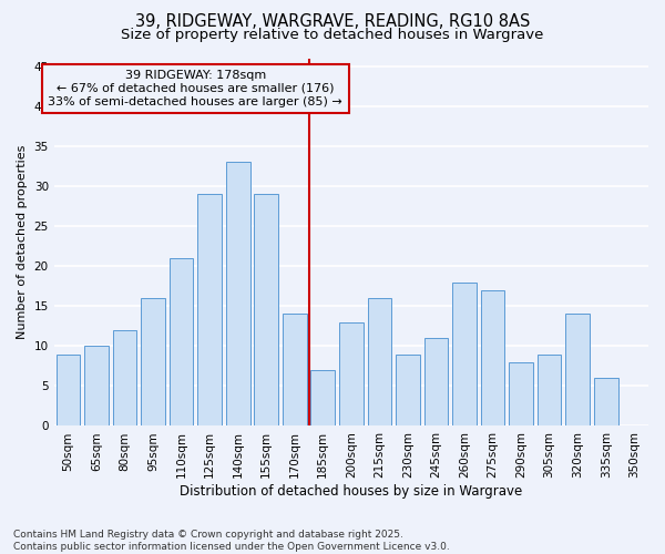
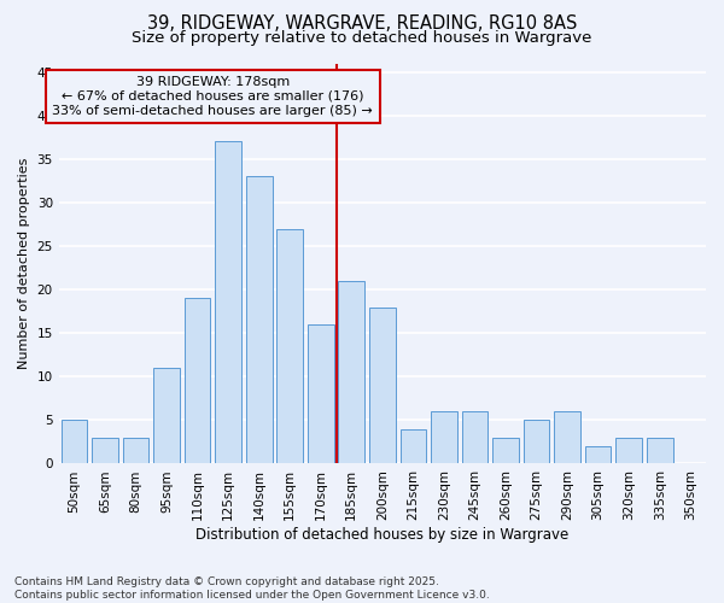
50sqm: 9 -> 5
65sqm: 10 -> 3
80sqm: 12 -> 3
95sqm: 16 -> 11
110sqm: 21 -> 19
125sqm: 29 -> 37
155sqm: 29 -> 27
170sqm: 14 -> 16
185sqm: 7 -> 21
200sqm: 13 -> 18
215sqm: 16 -> 4
230sqm: 9 -> 6
245sqm: 11 -> 6
260sqm: 18 -> 3
275sqm: 17 -> 5
290sqm: 8 -> 6
305sqm: 9 -> 2
320sqm: 14 -> 3
335sqm: 6 -> 3
